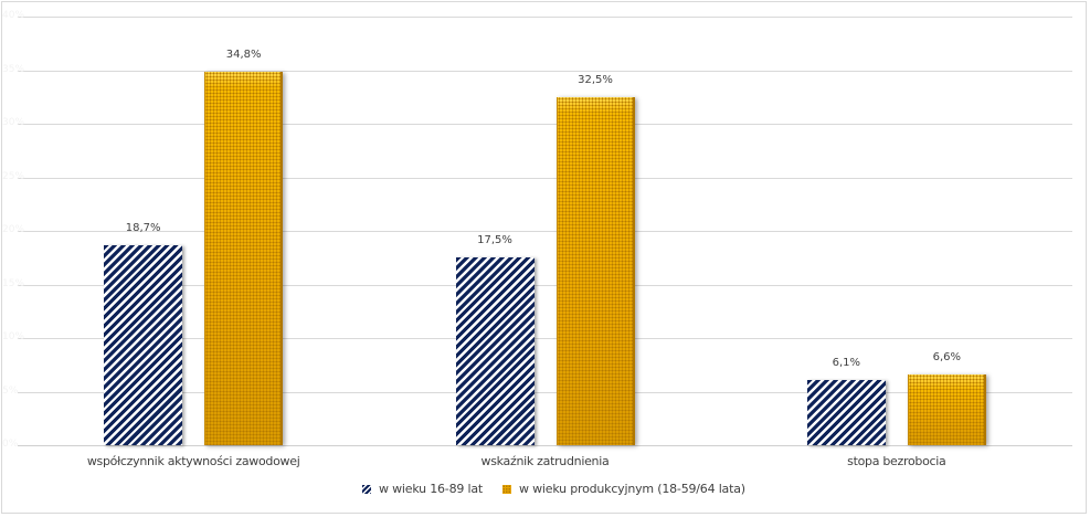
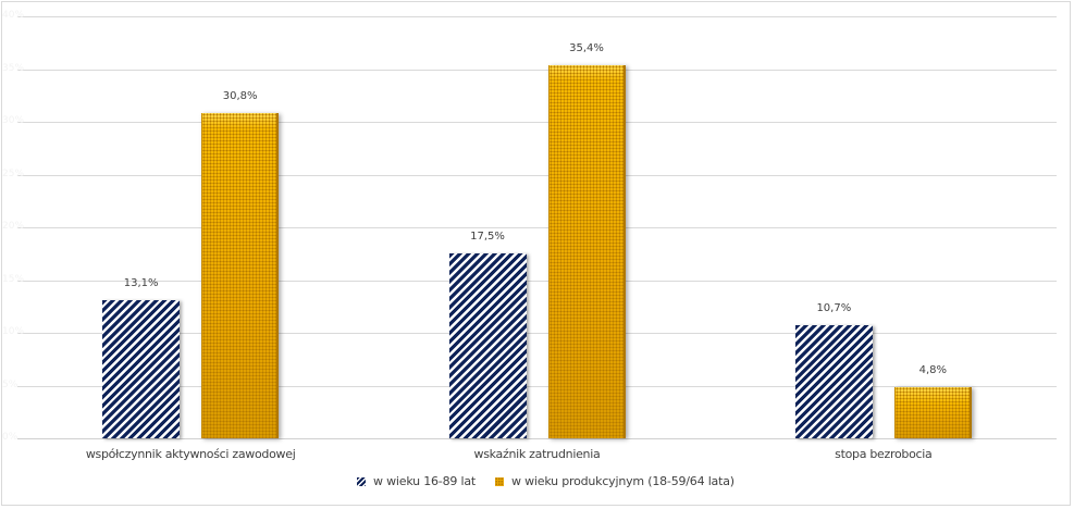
w wieku 16-89 lat/współczynnik aktywności zawodowej: 18,7% -> 13,1%
w wieku produkcyjnym (18-59/64 lata)/współczynnik aktywności zawodowej: 34,8% -> 30,8%
w wieku produkcyjnym (18-59/64 lata)/wskaźnik zatrudnienia: 32,5% -> 35,4%
w wieku 16-89 lat/stopa bezrobocia: 6,1% -> 10,7%
w wieku produkcyjnym (18-59/64 lata)/stopa bezrobocia: 6,6% -> 4,8%
